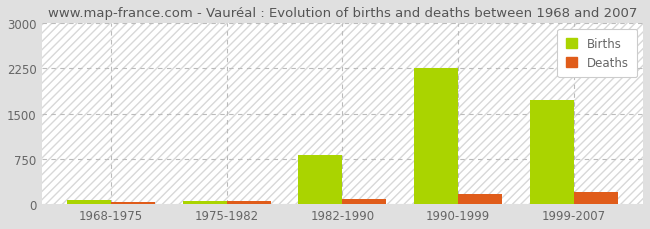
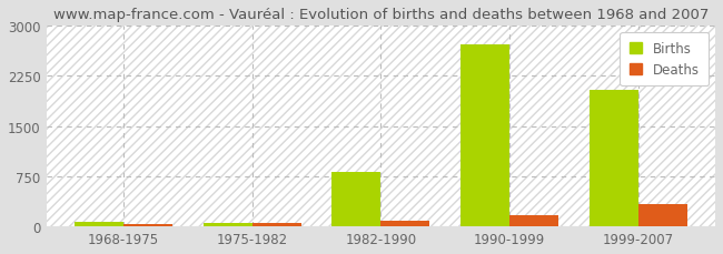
Births/1990-1999: 2260 -> 2720
Births/1999-2007: 1720 -> 2040
Deaths/1999-2007: 200 -> 340
